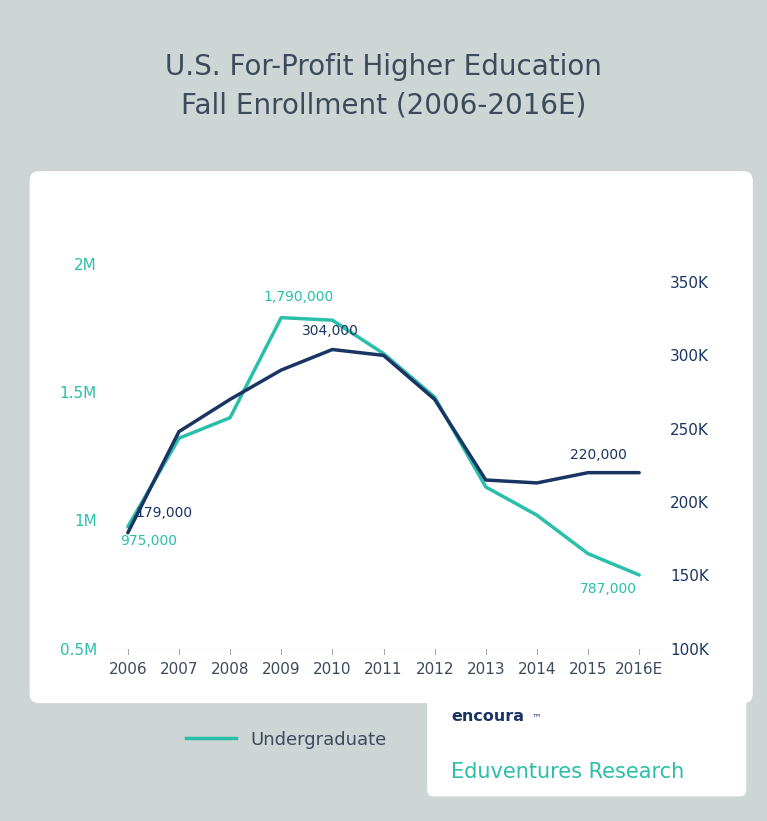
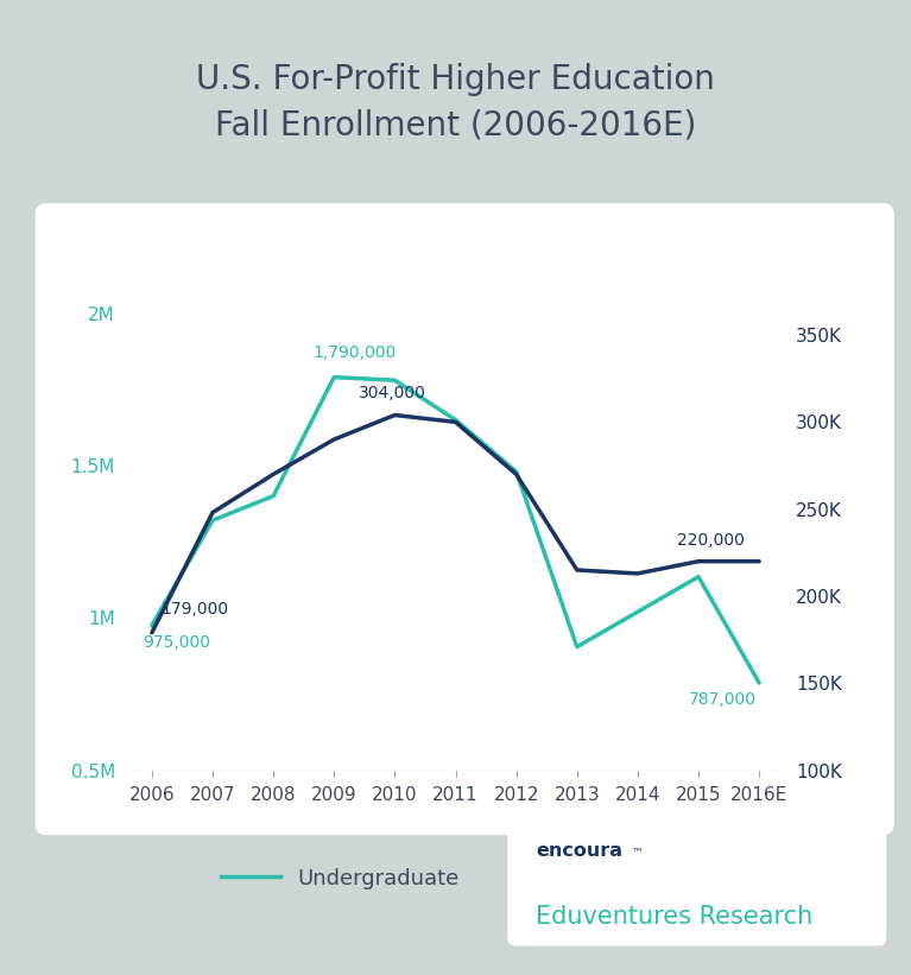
Undergraduate/2013: 1.130M -> 0.905M
Undergraduate/2015: 0.870M -> 1.135M
